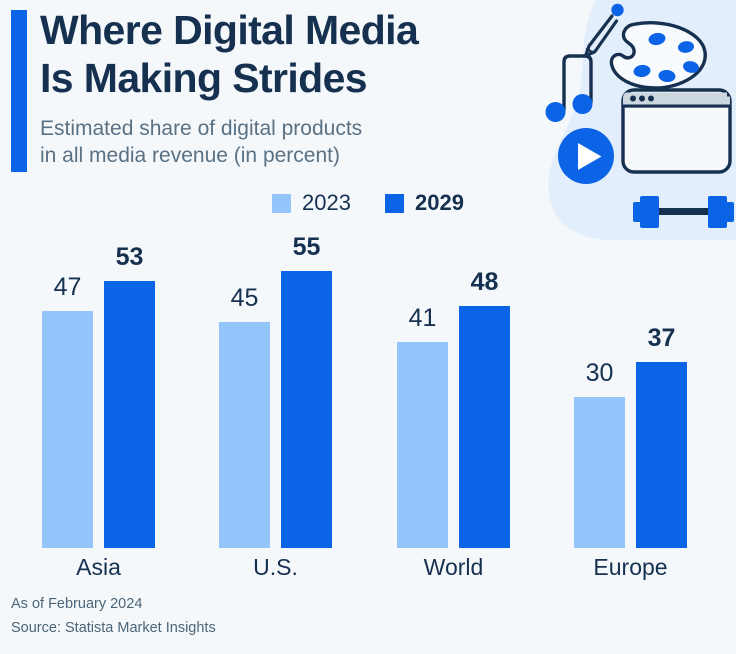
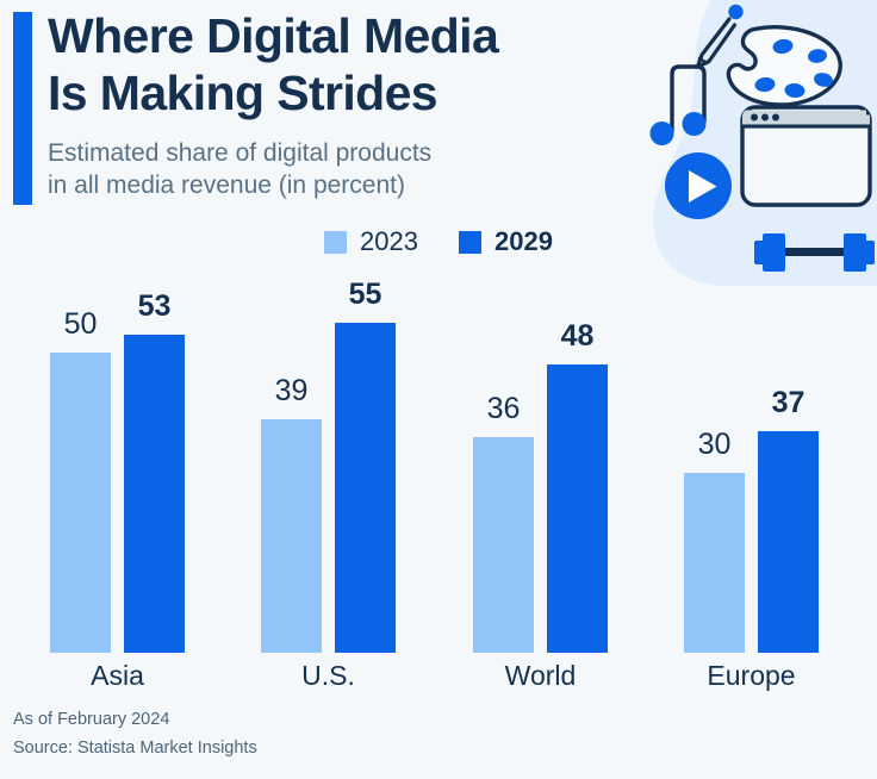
2023/Asia: 47 -> 50
2023/U.S.: 45 -> 39
2023/World: 41 -> 36
